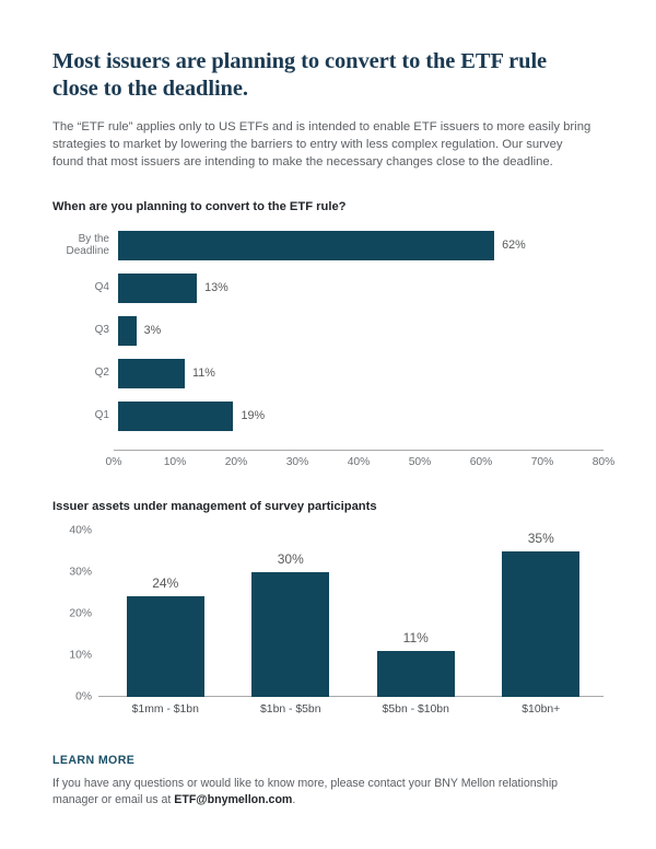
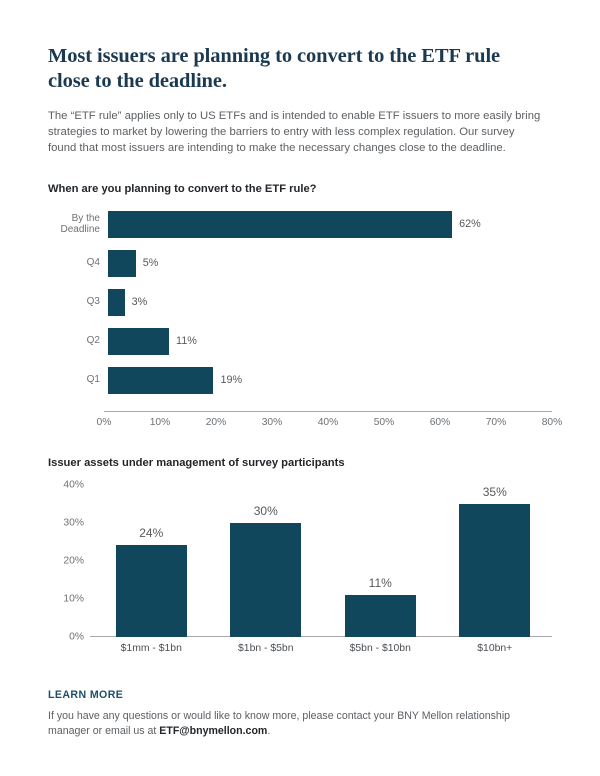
When are you planning to convert to the ETF rule?/Q4: 13% -> 5%
